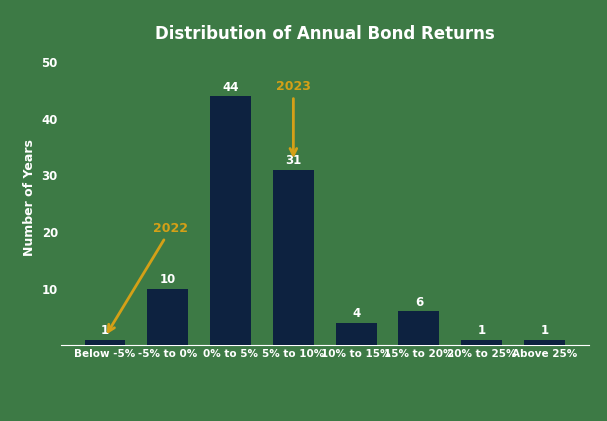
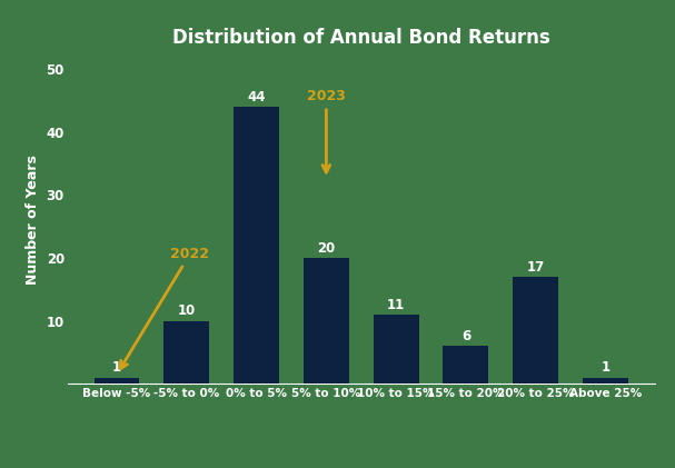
5% to 10%: 31 -> 20
10% to 15%: 4 -> 11
20% to 25%: 1 -> 17
